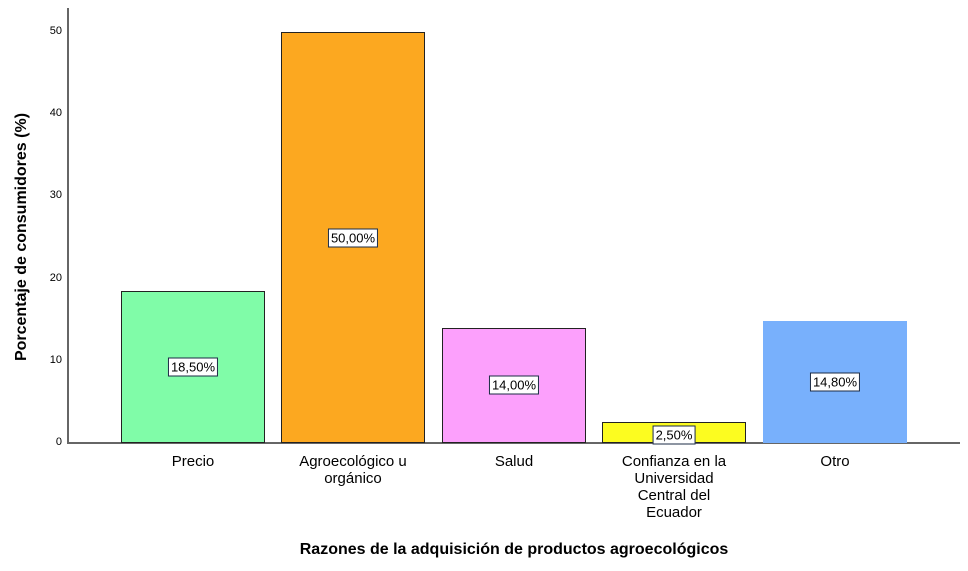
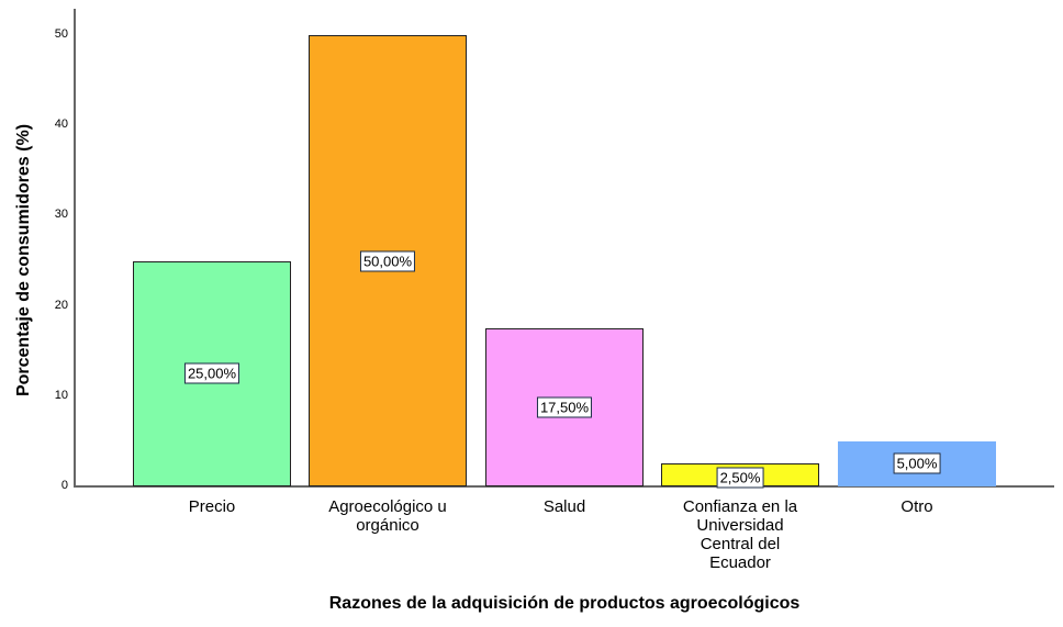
Precio: 18,50% -> 25,00%
Salud: 14,00% -> 17,50%
Otro: 14,80% -> 5,00%
